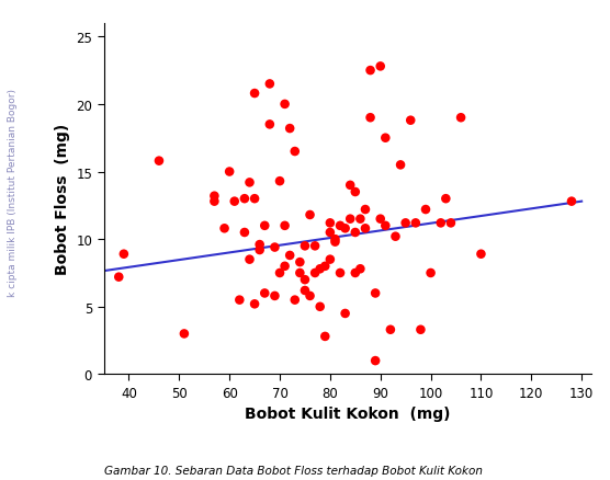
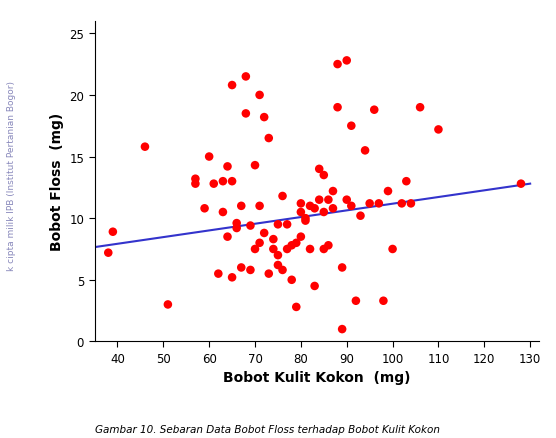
110: 8.9 -> 17.2
